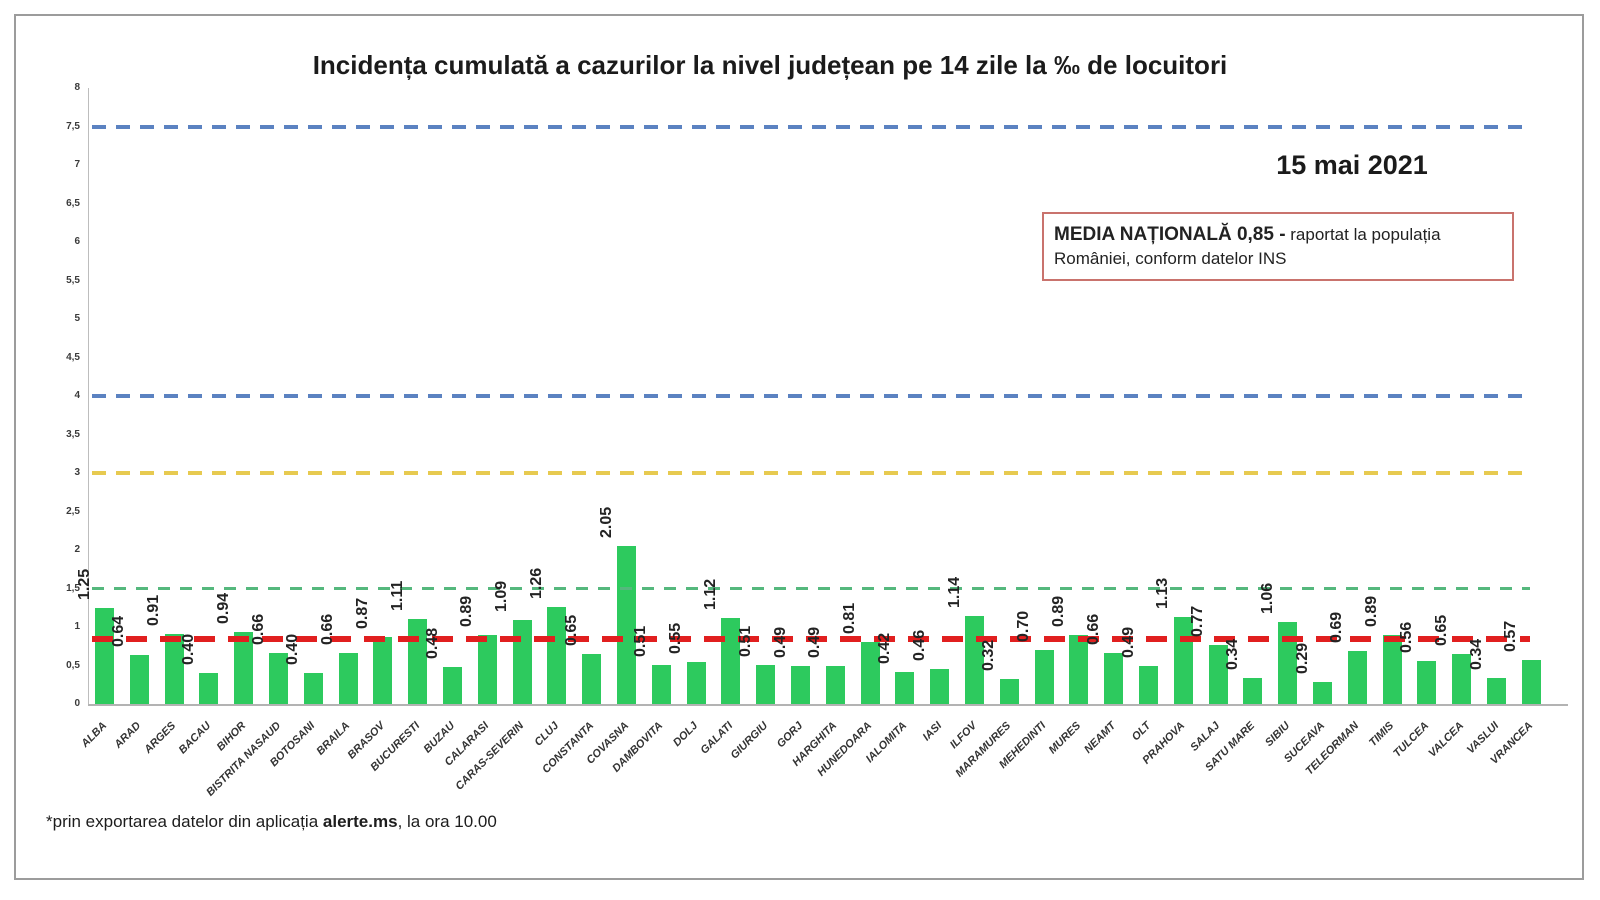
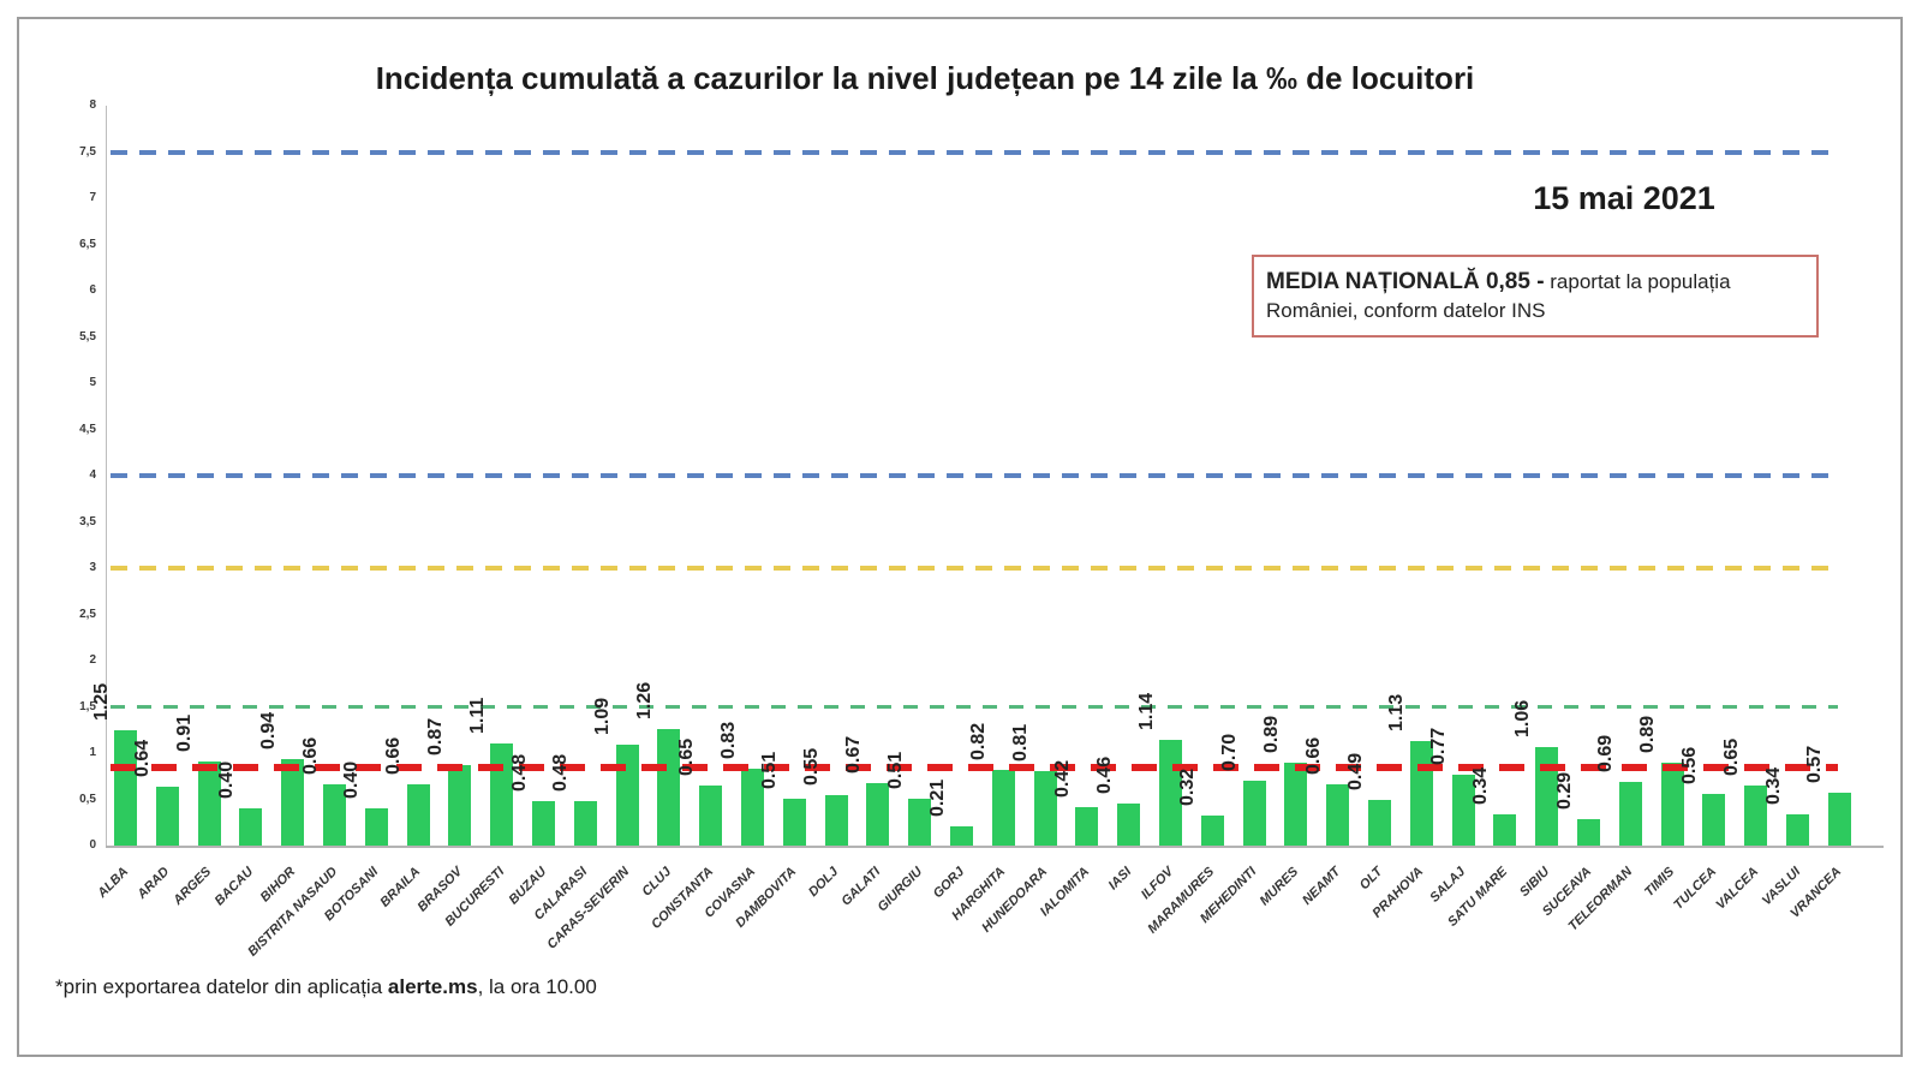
CALARASI: 0.89 -> 0.48
COVASNA: 2.05 -> 0.83
GALATI: 1.12 -> 0.67
GORJ: 0.49 -> 0.21
HARGHITA: 0.49 -> 0.82
